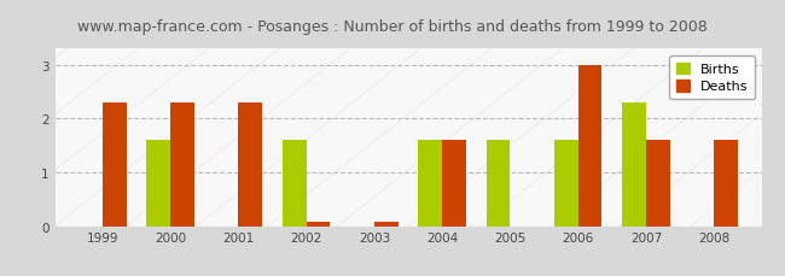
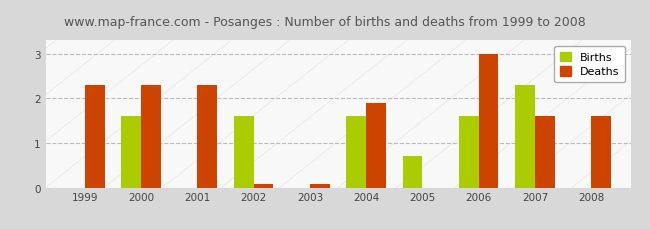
Deaths/2004: 1.60 -> 1.90
Births/2005: 1.6 -> 0.7
